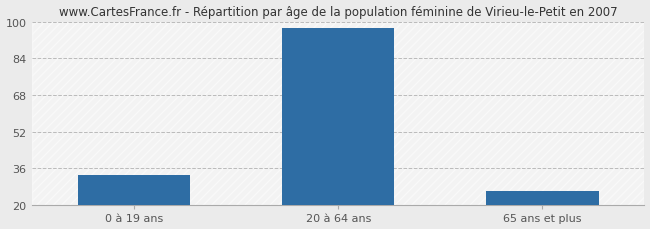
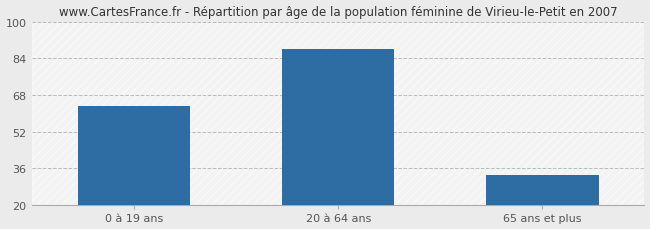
0 à 19 ans: 33 -> 63
20 à 64 ans: 97 -> 88
65 ans et plus: 26 -> 33
